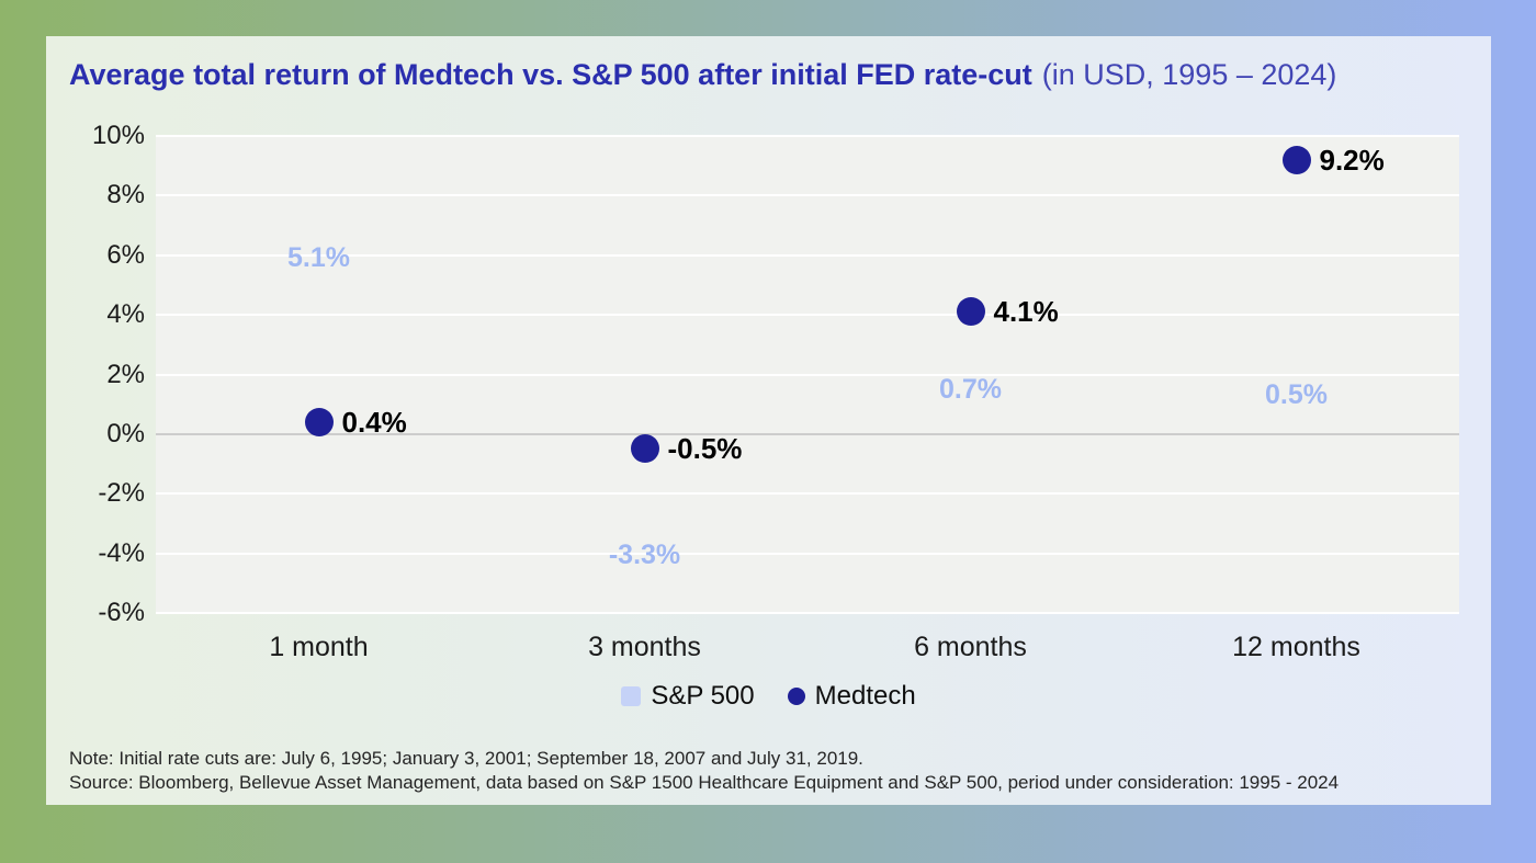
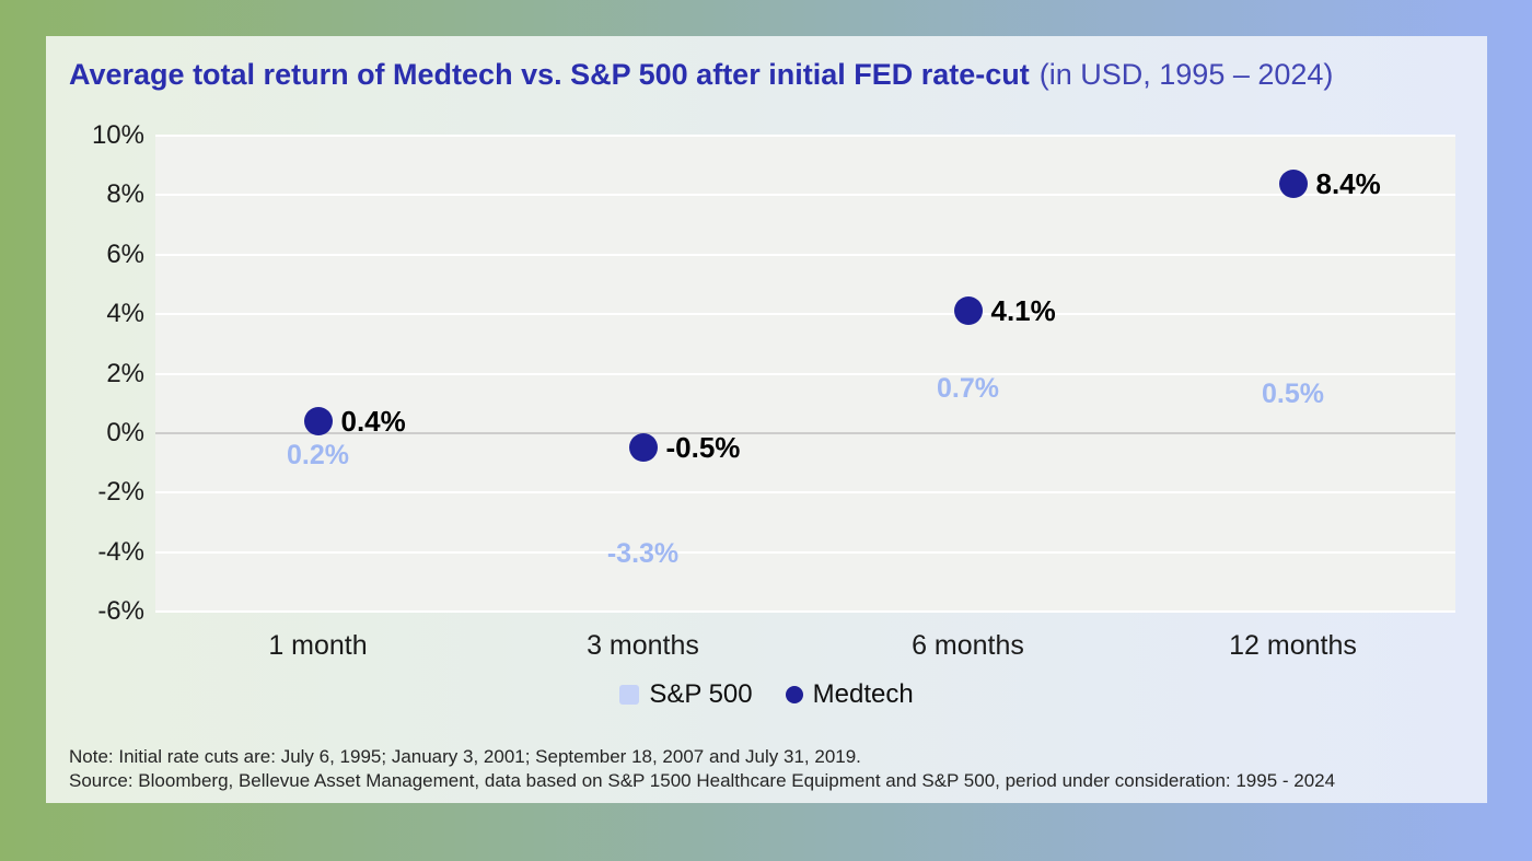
S&P 500/1 month: 5.1% -> 0.2%
Medtech/12 months: 9.2% -> 8.4%
